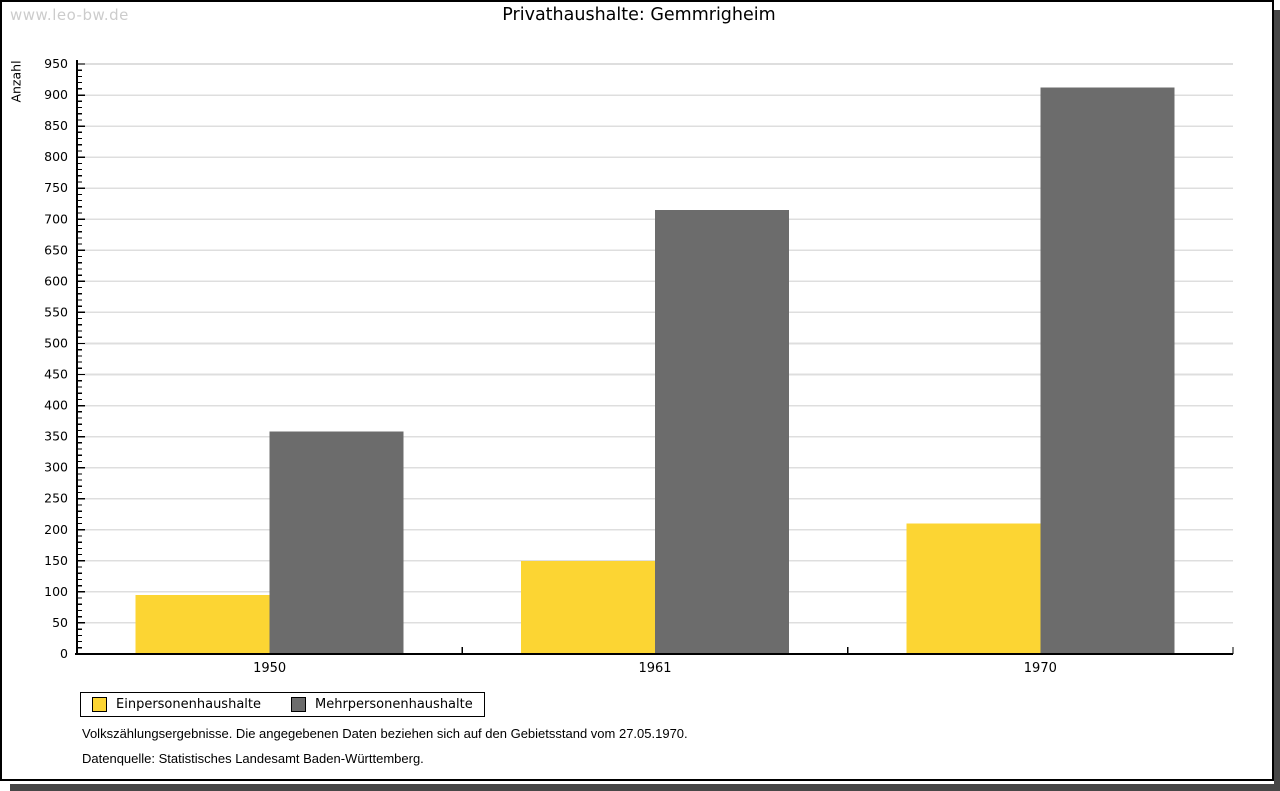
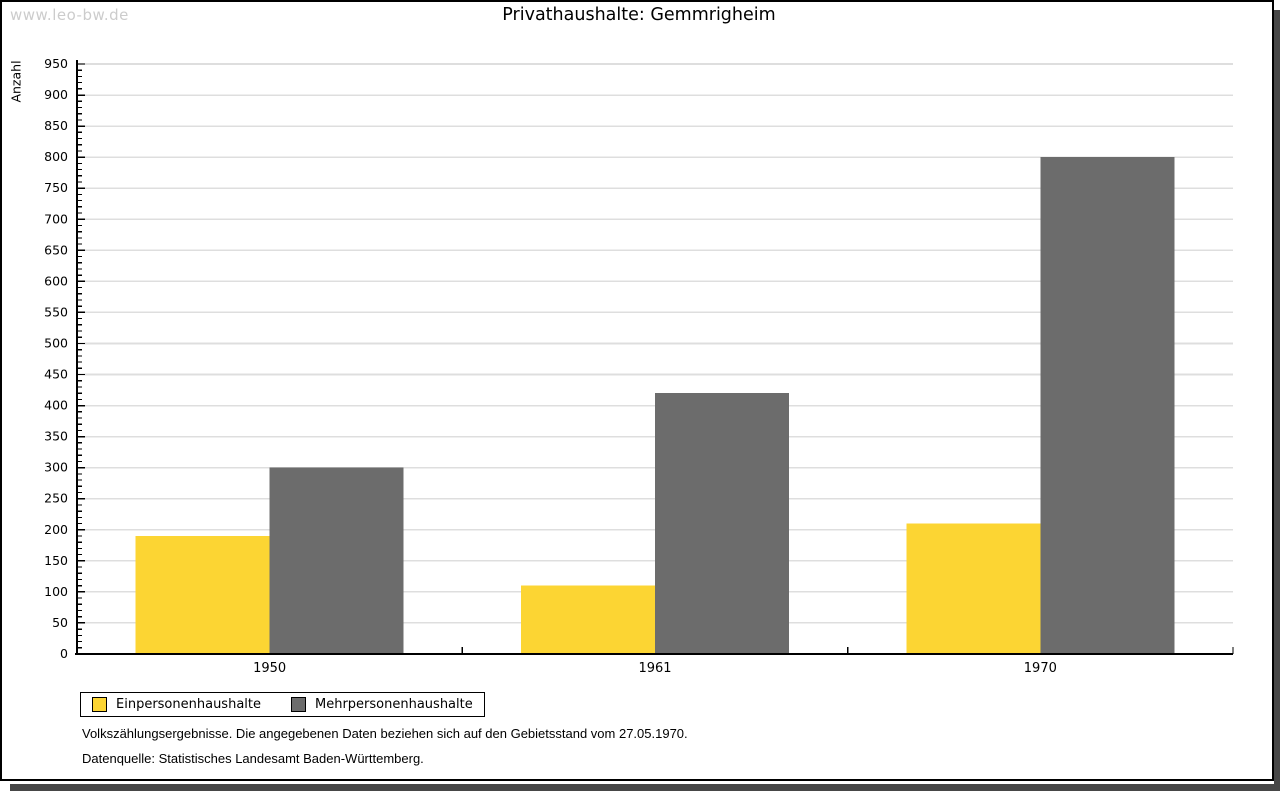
Einpersonenhaushalte/1950: 100 -> 190
Mehrpersonenhaushalte/1950: 360 -> 300
Einpersonenhaushalte/1961: 150 -> 110
Mehrpersonenhaushalte/1961: 720 -> 420
Mehrpersonenhaushalte/1970: 910 -> 800
